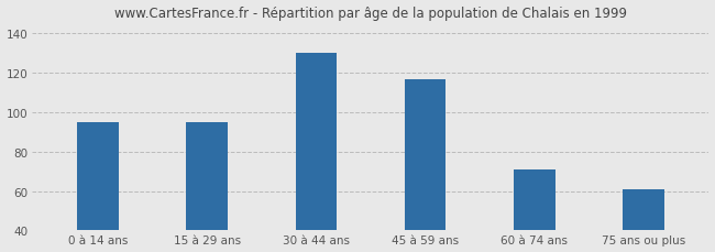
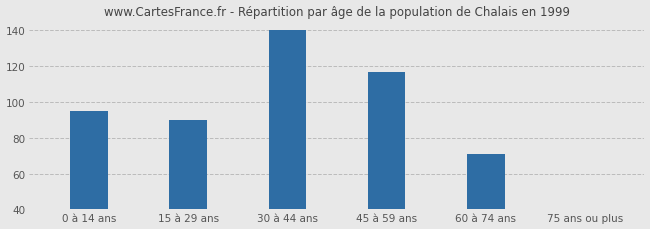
15 à 29 ans: 95 -> 90
30 à 44 ans: 130 -> 140
75 ans ou plus: 61 -> 40
